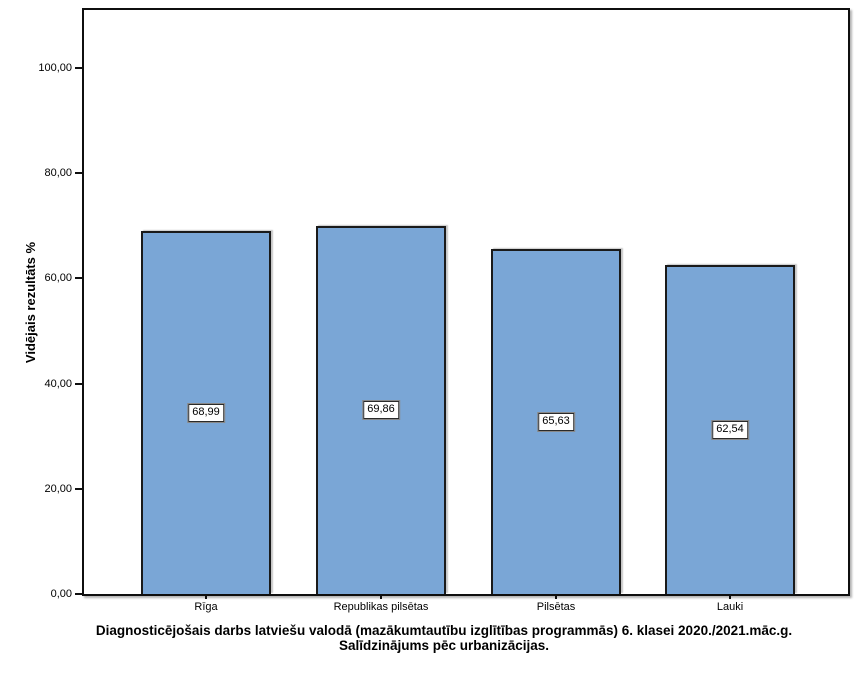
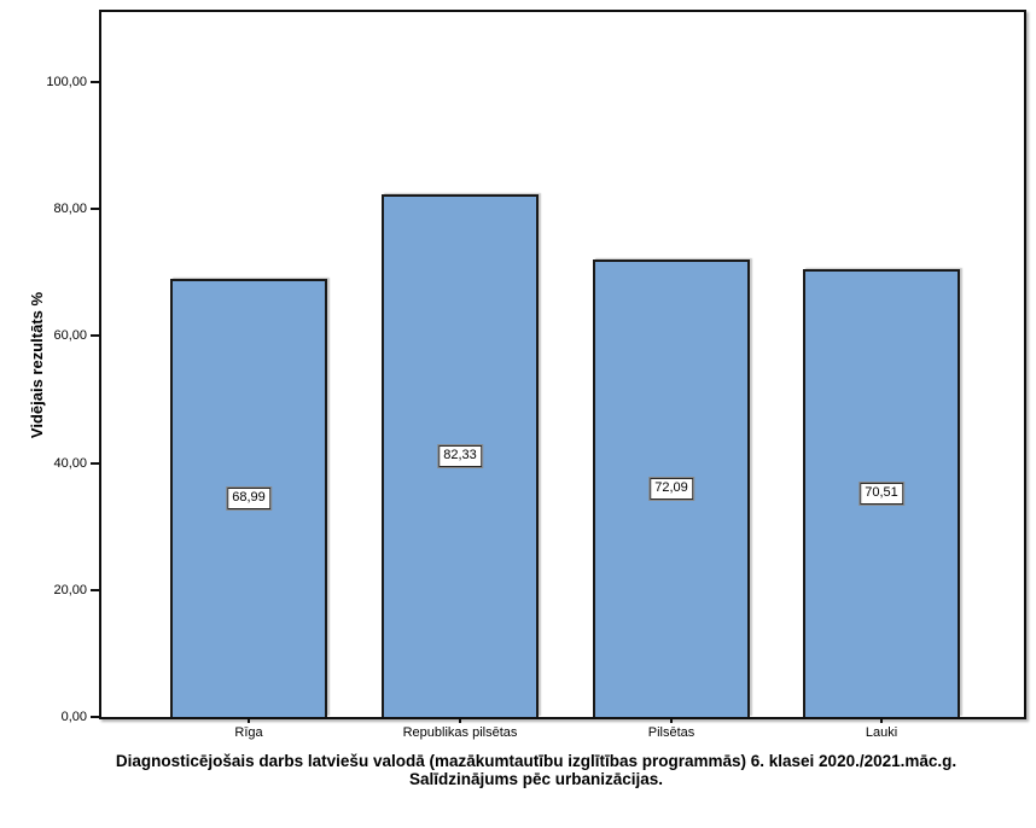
Republikas pilsētas: 69,86 -> 82,33
Pilsētas: 65,63 -> 72,09
Lauki: 62,54 -> 70,51
